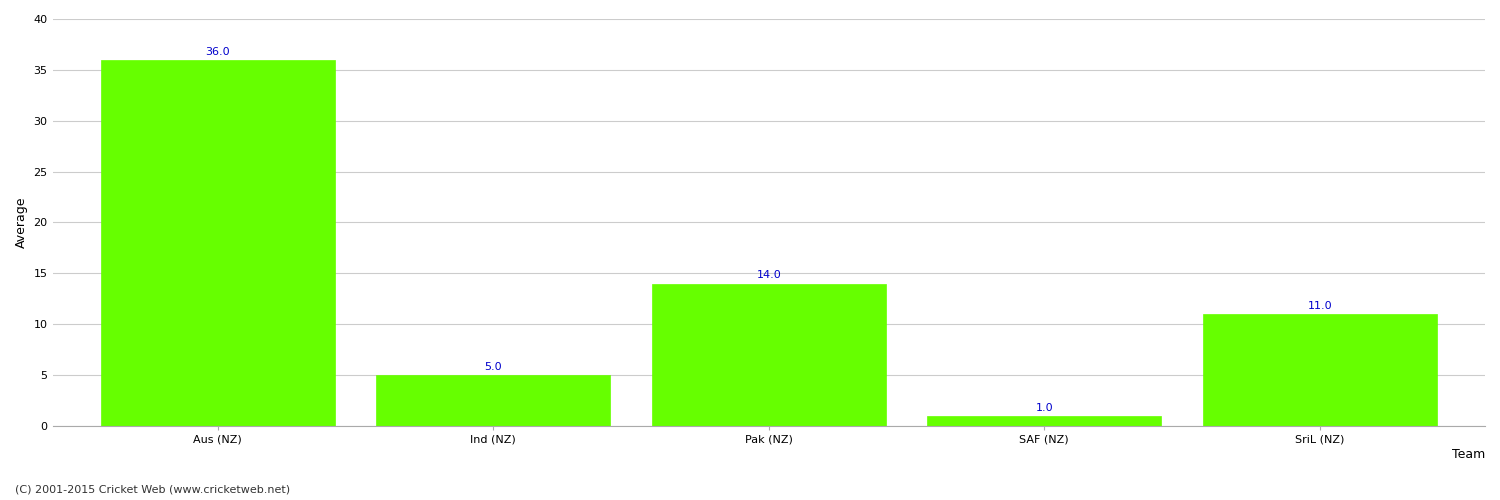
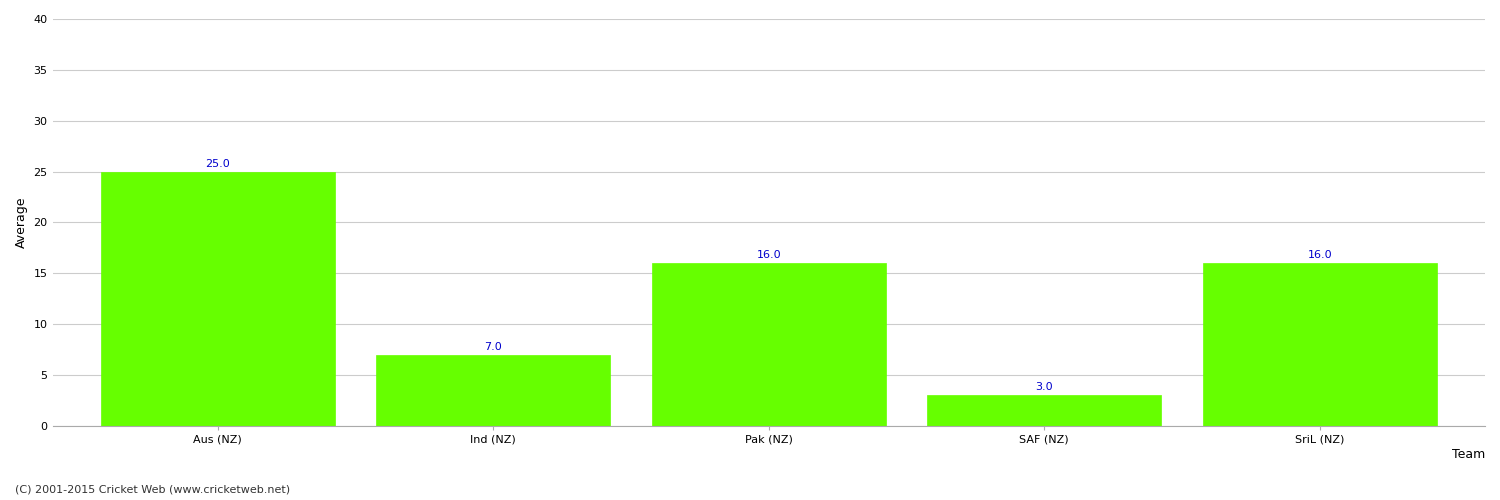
Aus (NZ): 36.0 -> 25.0
Ind (NZ): 5.0 -> 7.0
Pak (NZ): 14.0 -> 16.0
SAF (NZ): 1.0 -> 3.0
SriL (NZ): 11.0 -> 16.0
